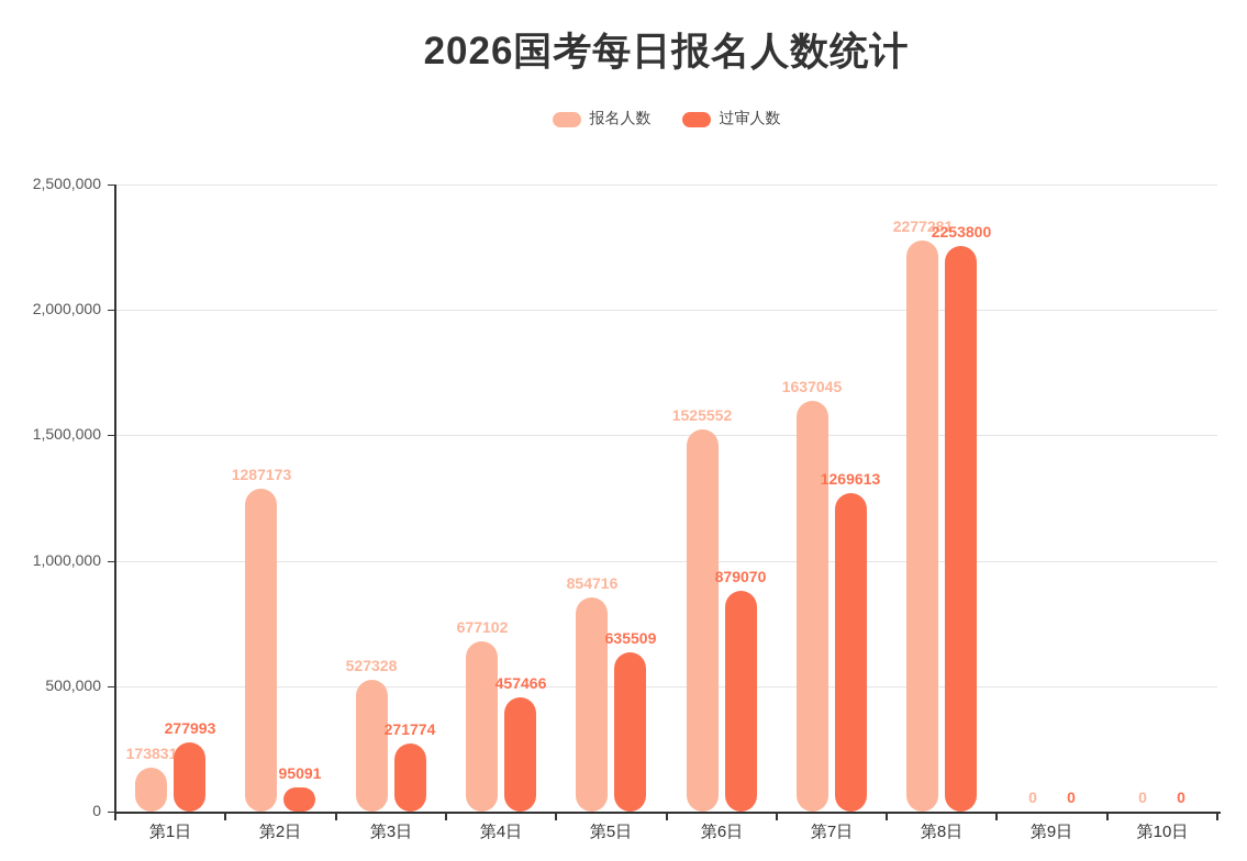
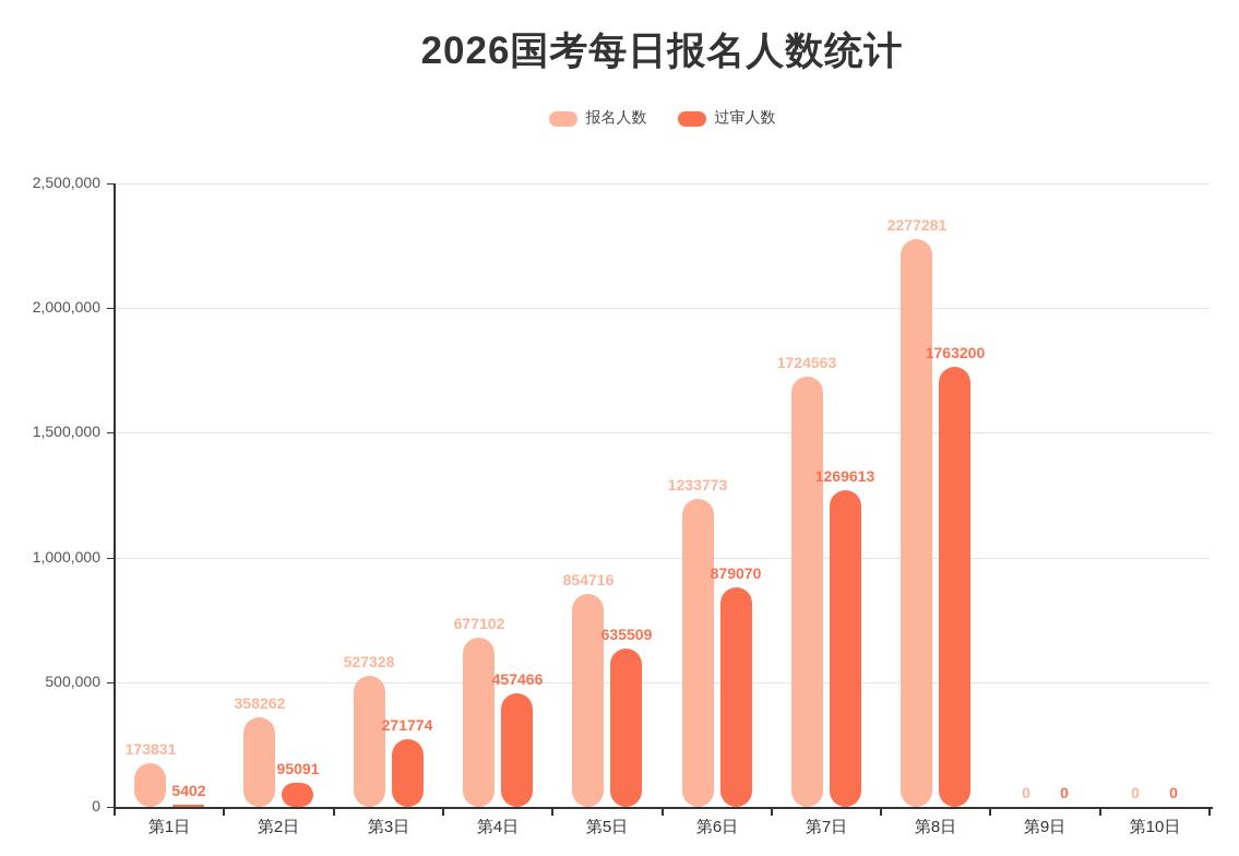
过审人数/第1日: 277993 -> 5402
报名人数/第2日: 1287173 -> 358262
报名人数/第6日: 1525552 -> 1233773
报名人数/第7日: 1637045 -> 1724563
过审人数/第8日: 2253800 -> 1763200
